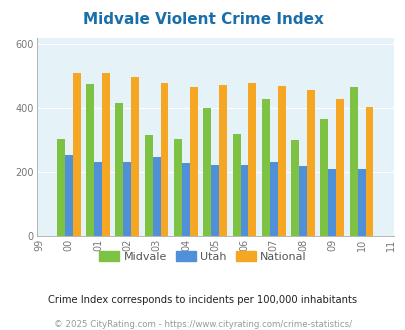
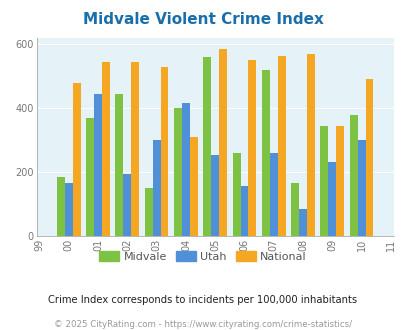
Midvale/00: 305 -> 185
Utah/00: 255 -> 165
National/00: 510 -> 480
Midvale/01: 475 -> 370
Utah/01: 232 -> 445
National/01: 510 -> 545
Midvale/02: 415 -> 445
Utah/02: 232 -> 195
National/02: 498 -> 545
Midvale/03: 315 -> 150
Utah/03: 248 -> 300
National/03: 478 -> 530
Midvale/04: 305 -> 400
Utah/04: 228 -> 415
National/04: 465 -> 310
Midvale/05: 400 -> 560
Utah/05: 222 -> 255
National/05: 472 -> 585
Midvale/06: 320 -> 260
Utah/06: 222 -> 155
National/06: 478 -> 550
Midvale/07: 430 -> 520
Utah/07: 232 -> 260
National/07: 468 -> 565
Midvale/08: 300 -> 165
Utah/08: 218 -> 85
National/08: 458 -> 570
Midvale/09: 365 -> 345
Utah/09: 210 -> 230
National/09: 430 -> 345
Midvale/10: 465 -> 380
Utah/10: 210 -> 300
National/10: 405 -> 490
